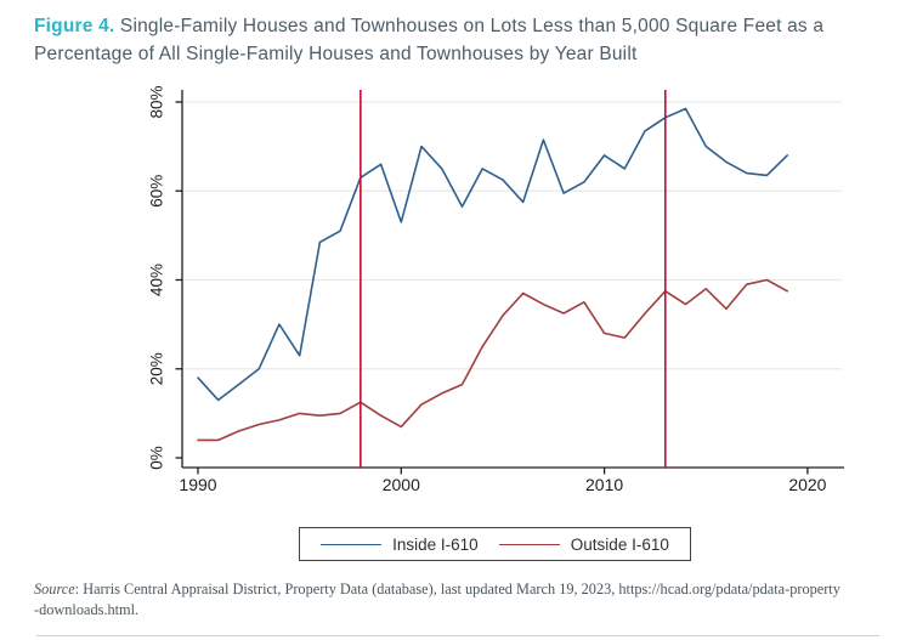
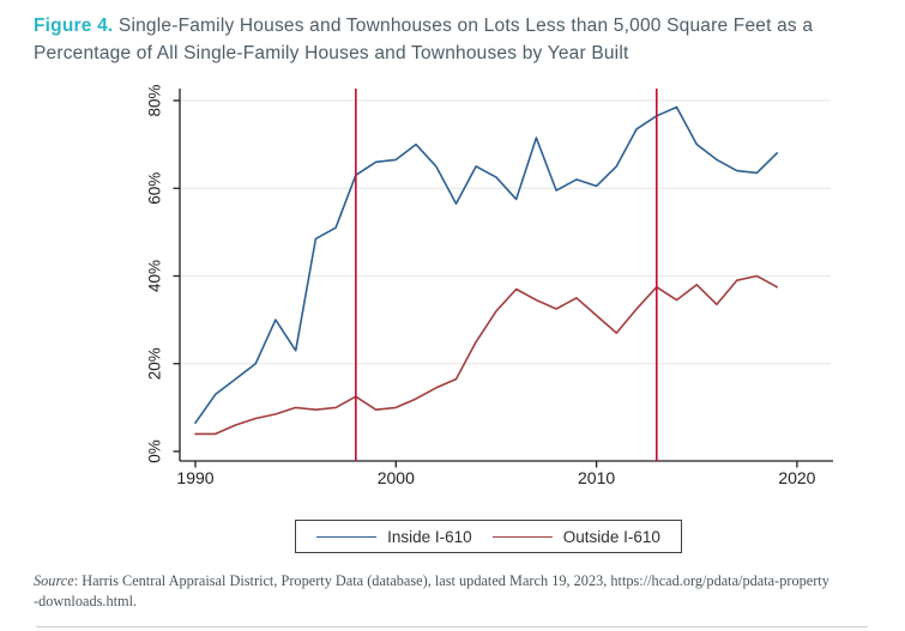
Inside I-610/1990: 18% -> 6%
Inside I-610/2000: 53% -> 66%
Outside I-610/2000: 7% -> 10%
Inside I-610/2010: 68% -> 60%
Outside I-610/2010: 28% -> 31%
